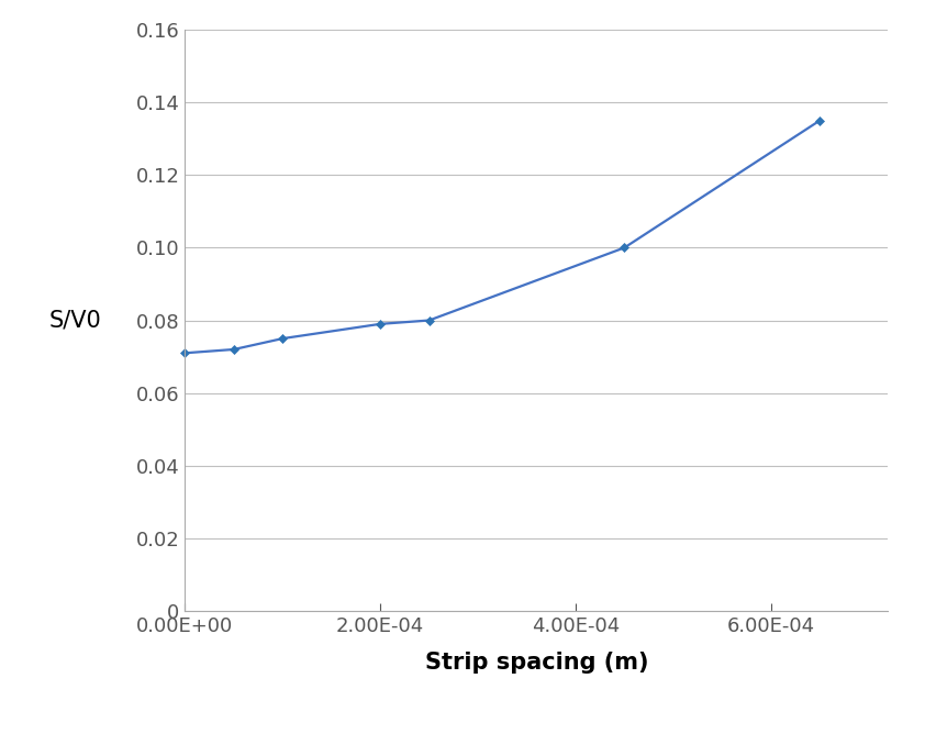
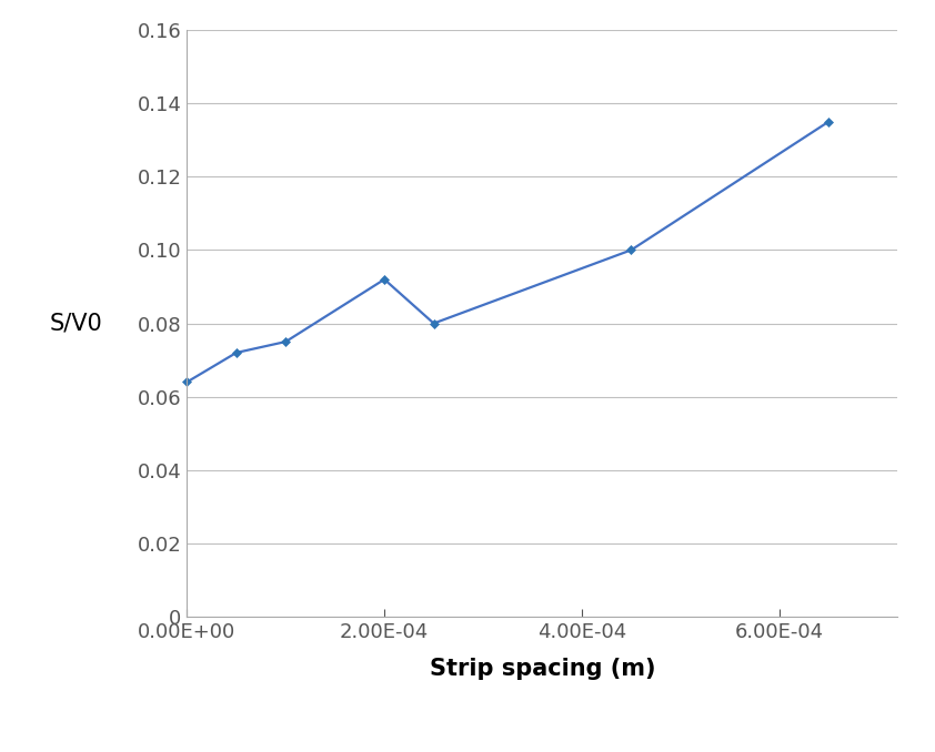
0.00E+00: 0.071 -> 0.064
2.00E-04: 0.079 -> 0.092
